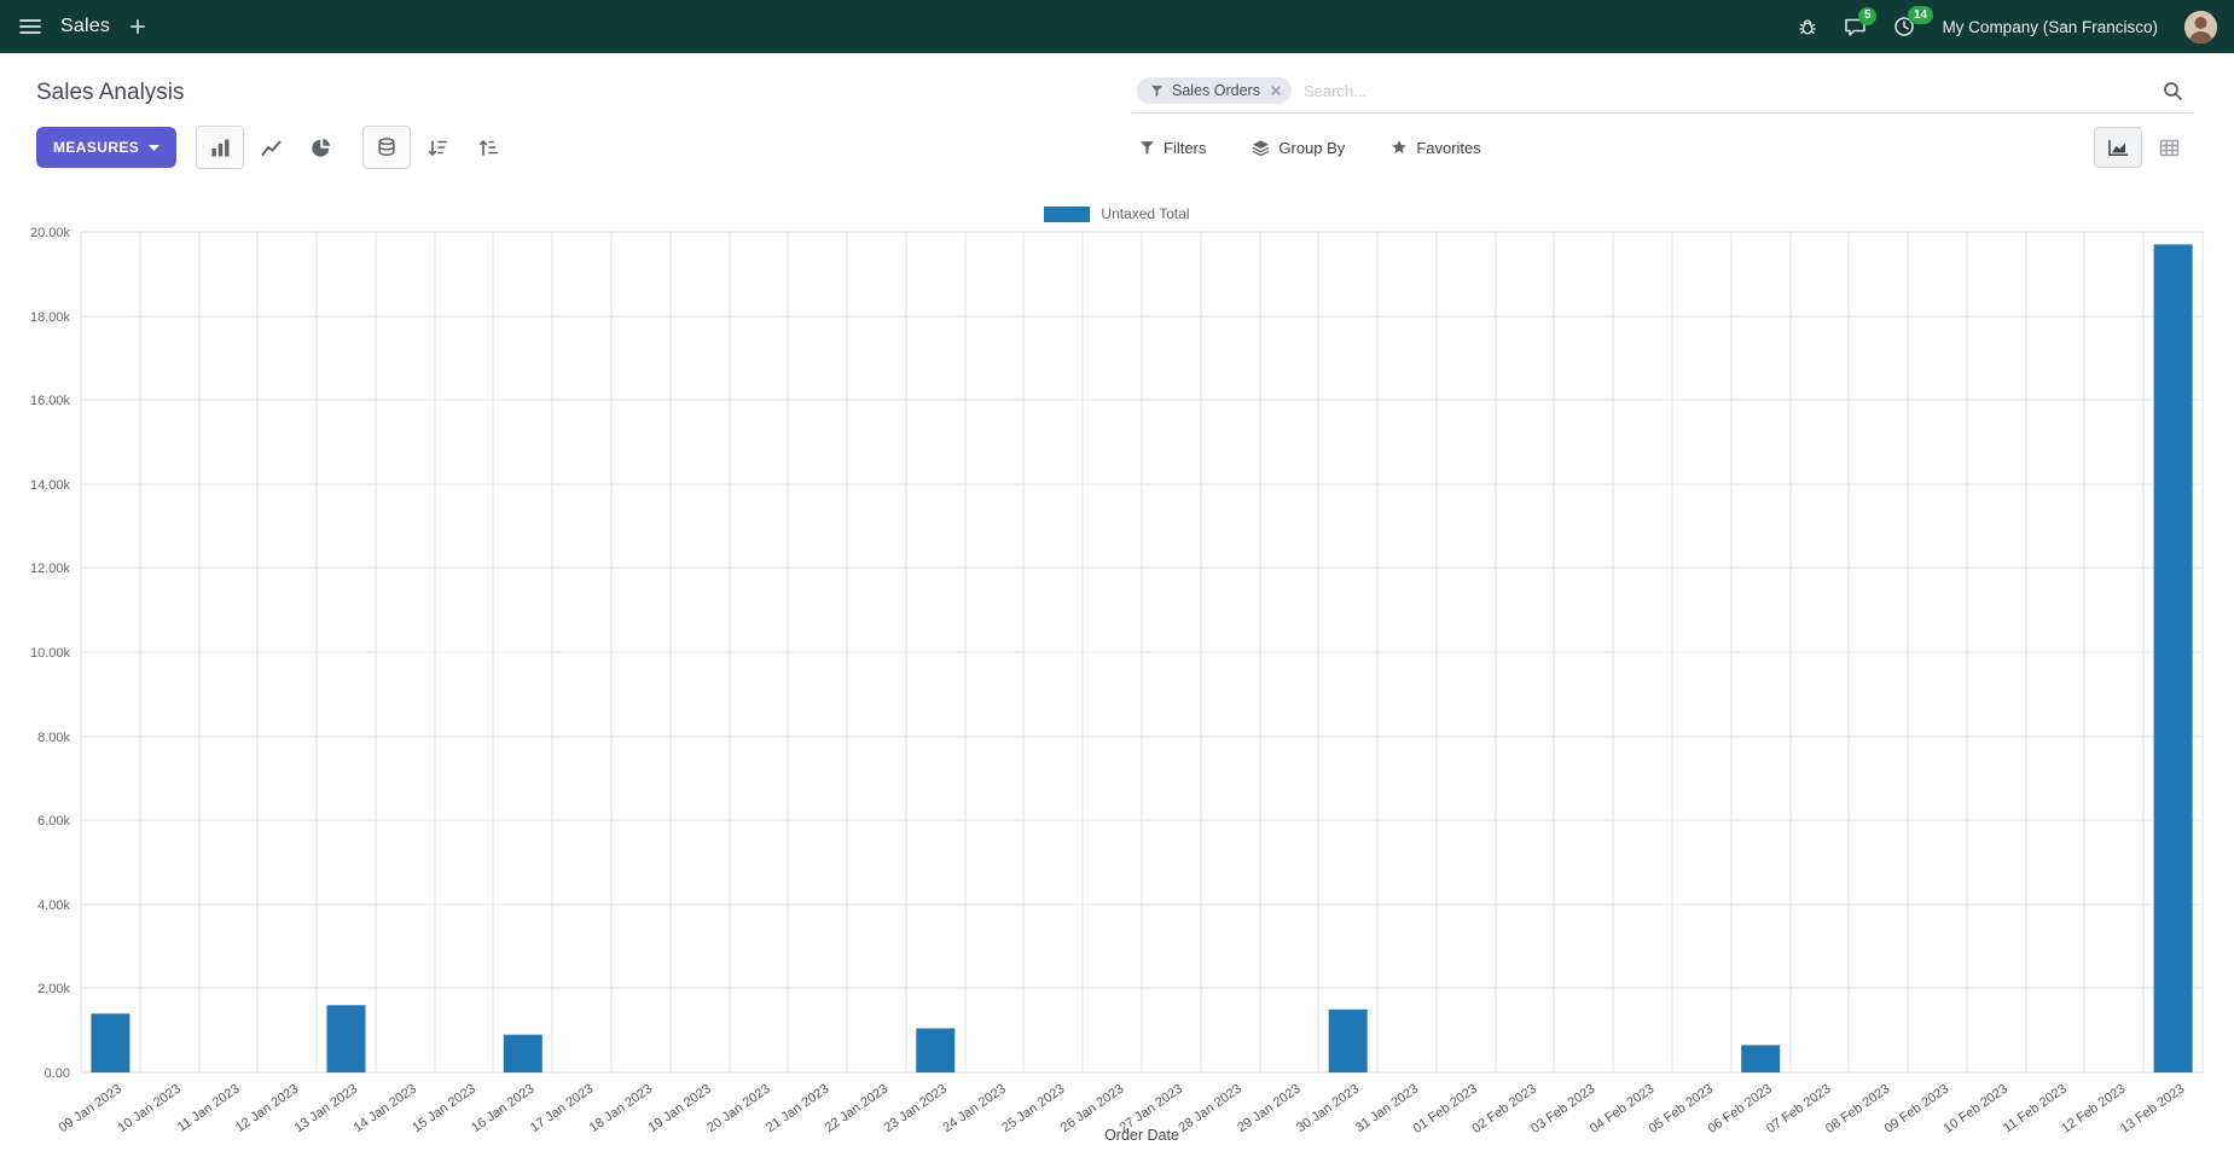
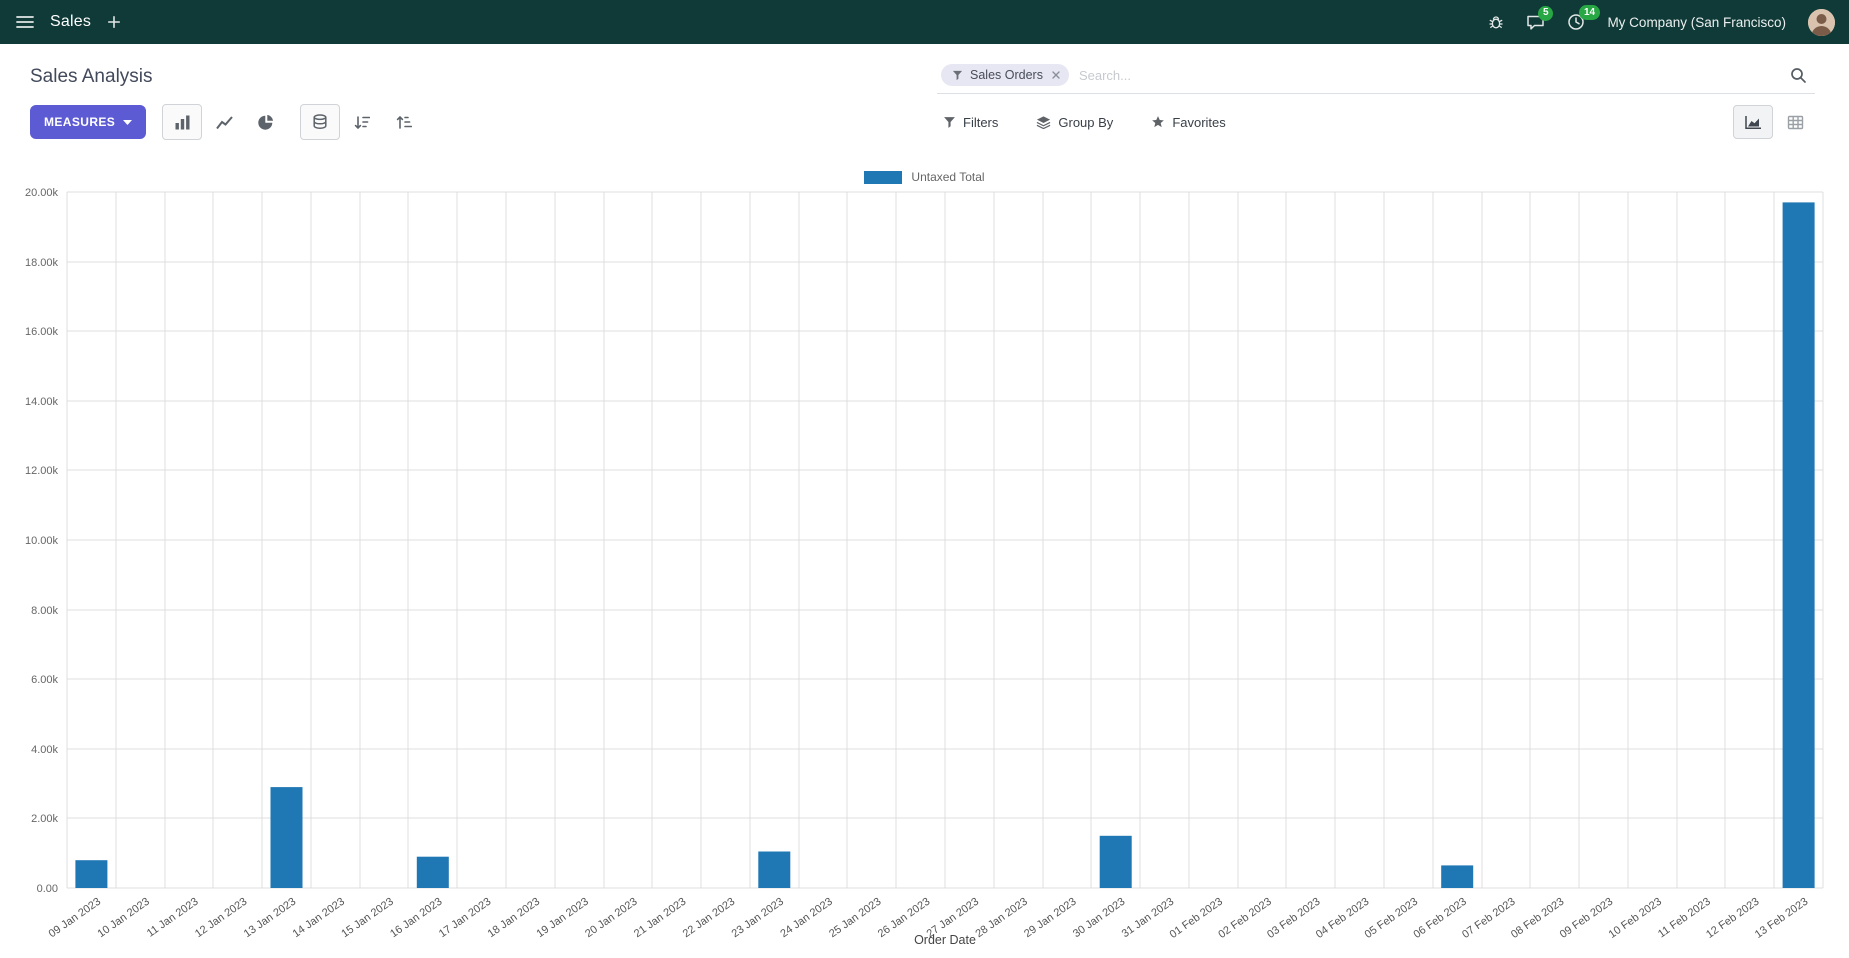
09 Jan 2023: 1.4k -> 0.8k
13 Jan 2023: 1.6k -> 2.9k
